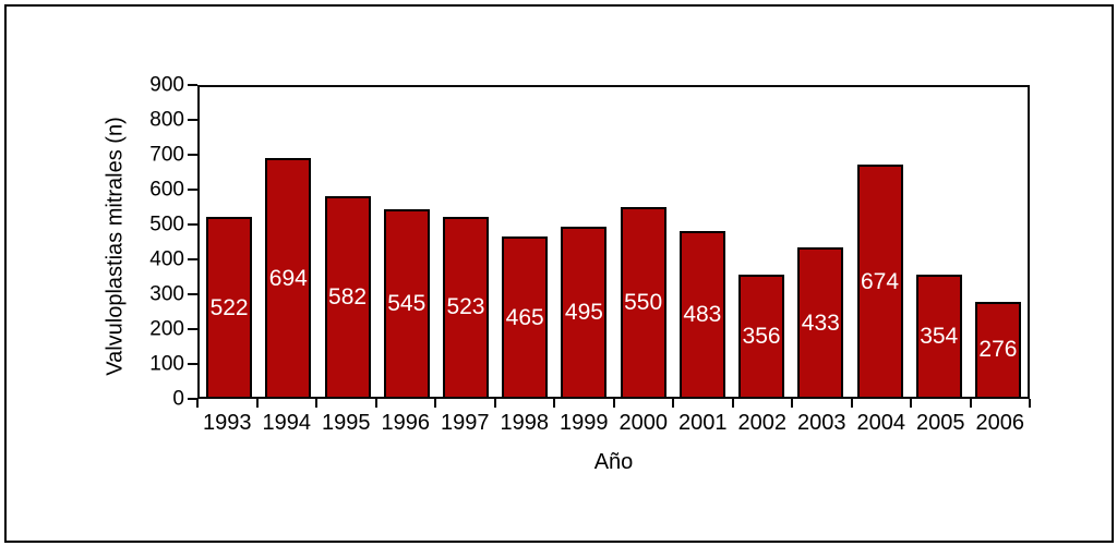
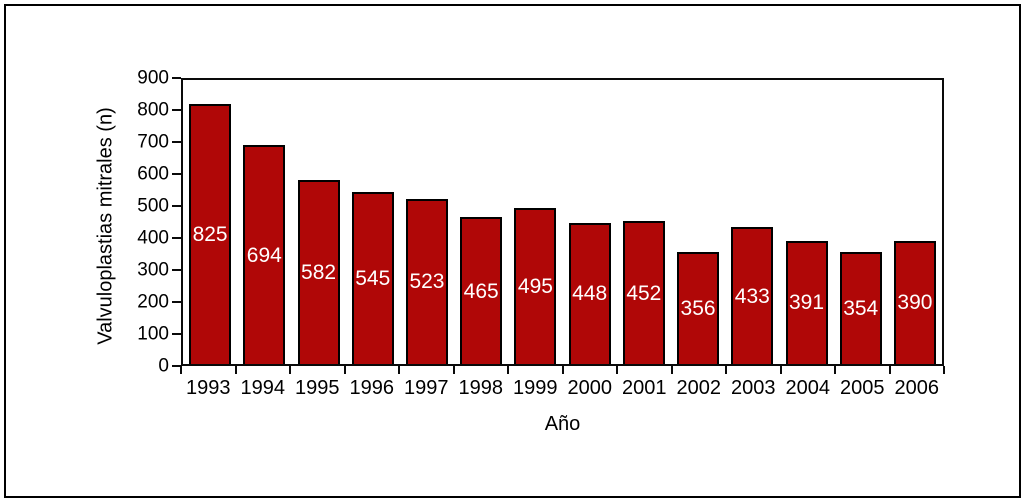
1993: 522 -> 825
2000: 550 -> 448
2001: 483 -> 452
2004: 674 -> 391
2006: 276 -> 390
